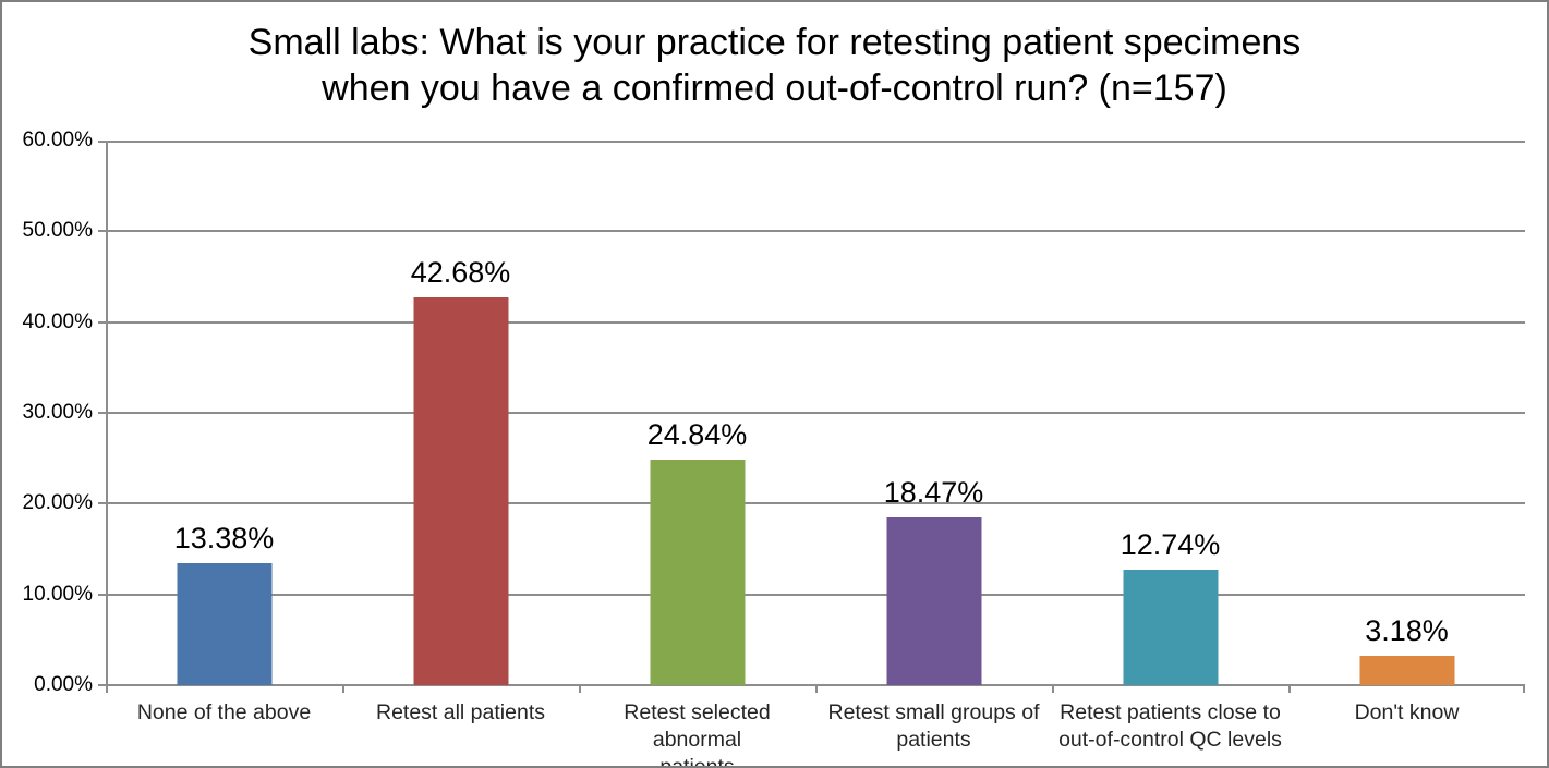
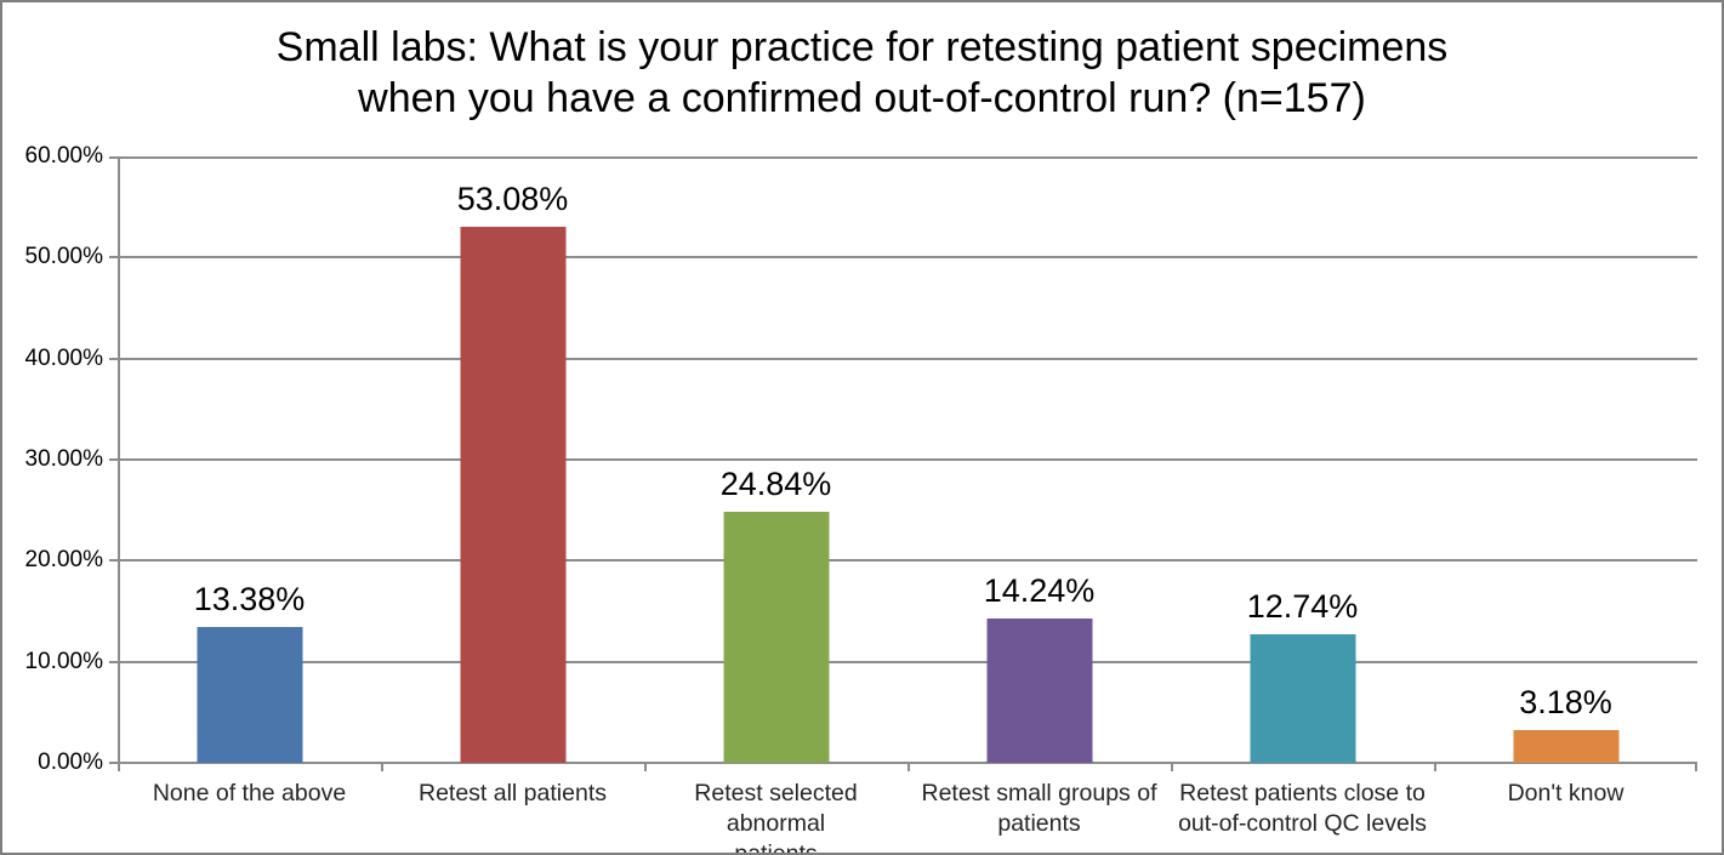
Retest all patients: 42.68% -> 53.08%
Retest small groups of patients: 18.47% -> 14.24%
